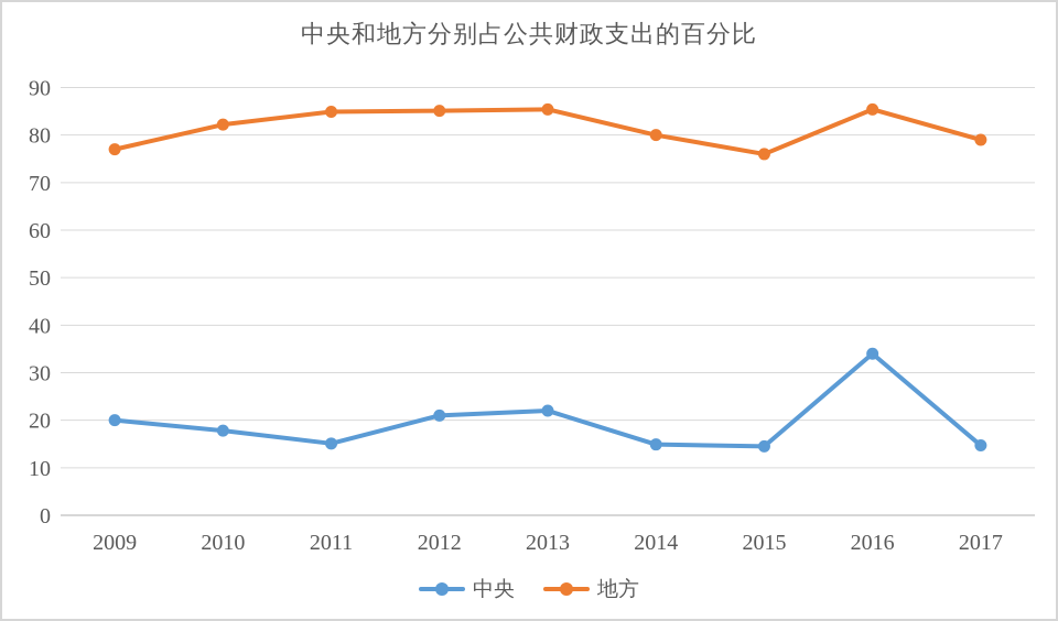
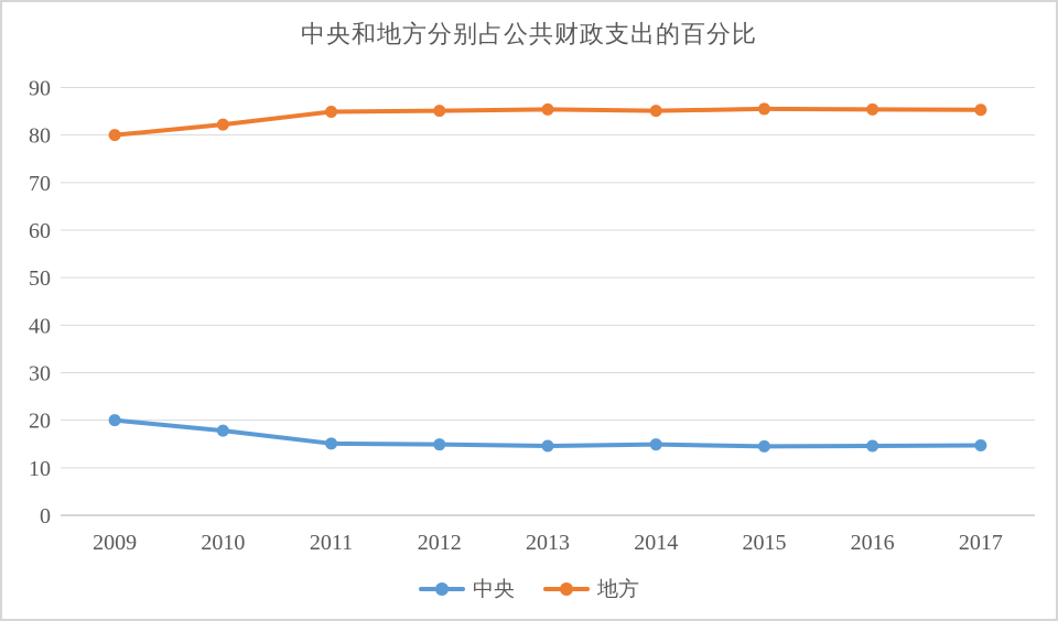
地方/2009: 77 -> 80
中央/2012: 21 -> 15
中央/2013: 22 -> 15
地方/2014: 80 -> 85
地方/2015: 76 -> 86
中央/2016: 34 -> 15
地方/2017: 79 -> 85
